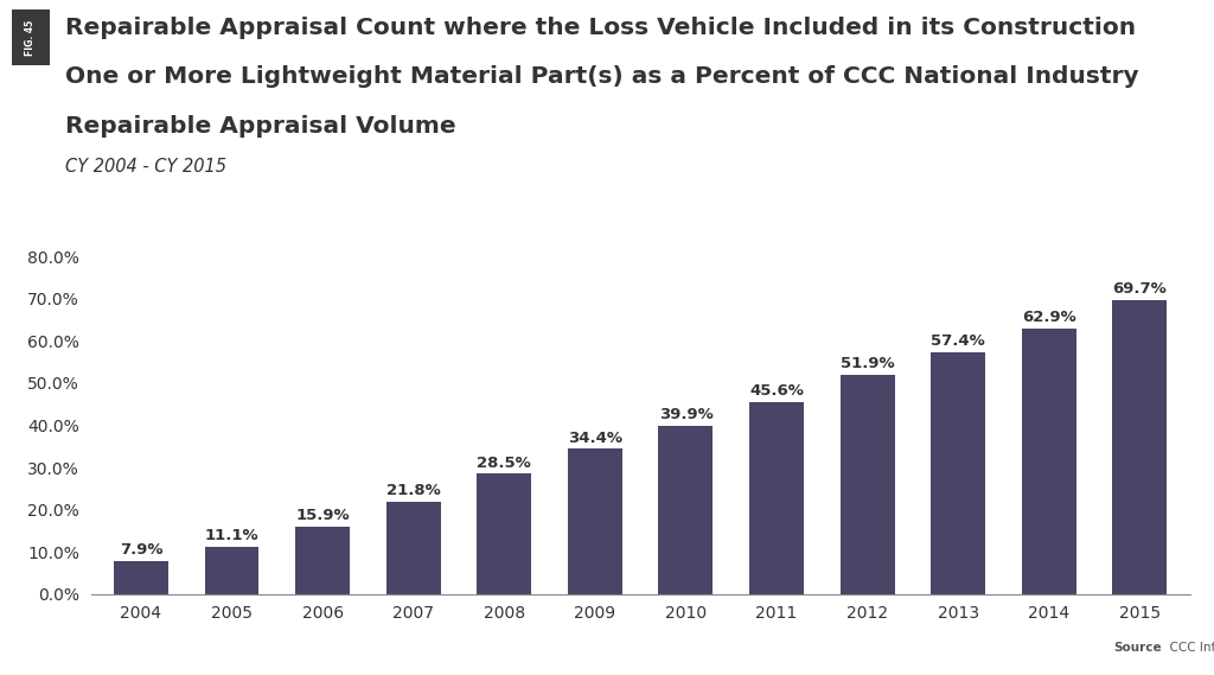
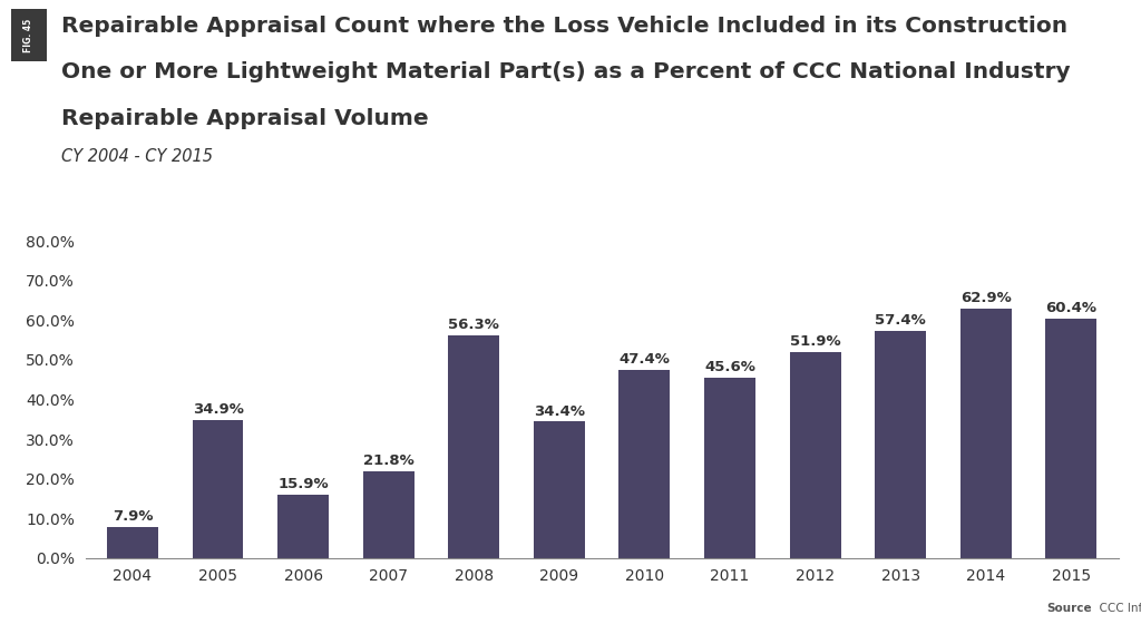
2005: 11.1% -> 34.9%
2008: 28.5% -> 56.3%
2010: 39.9% -> 47.4%
2015: 69.7% -> 60.4%
